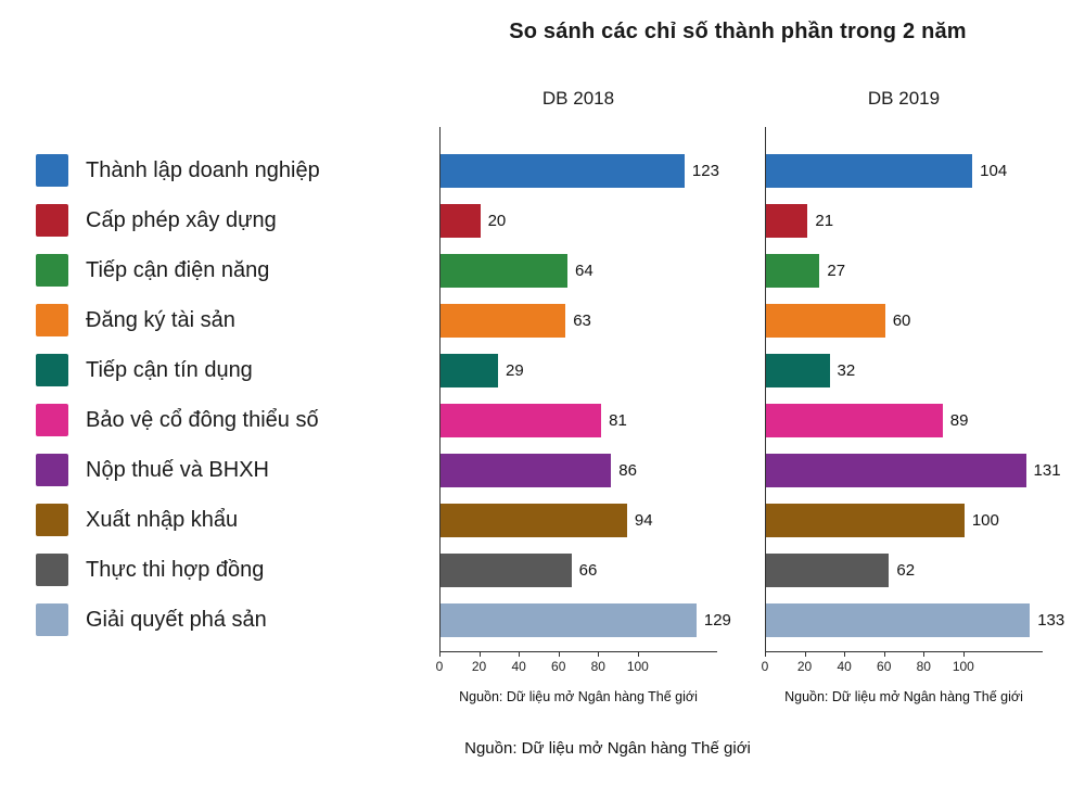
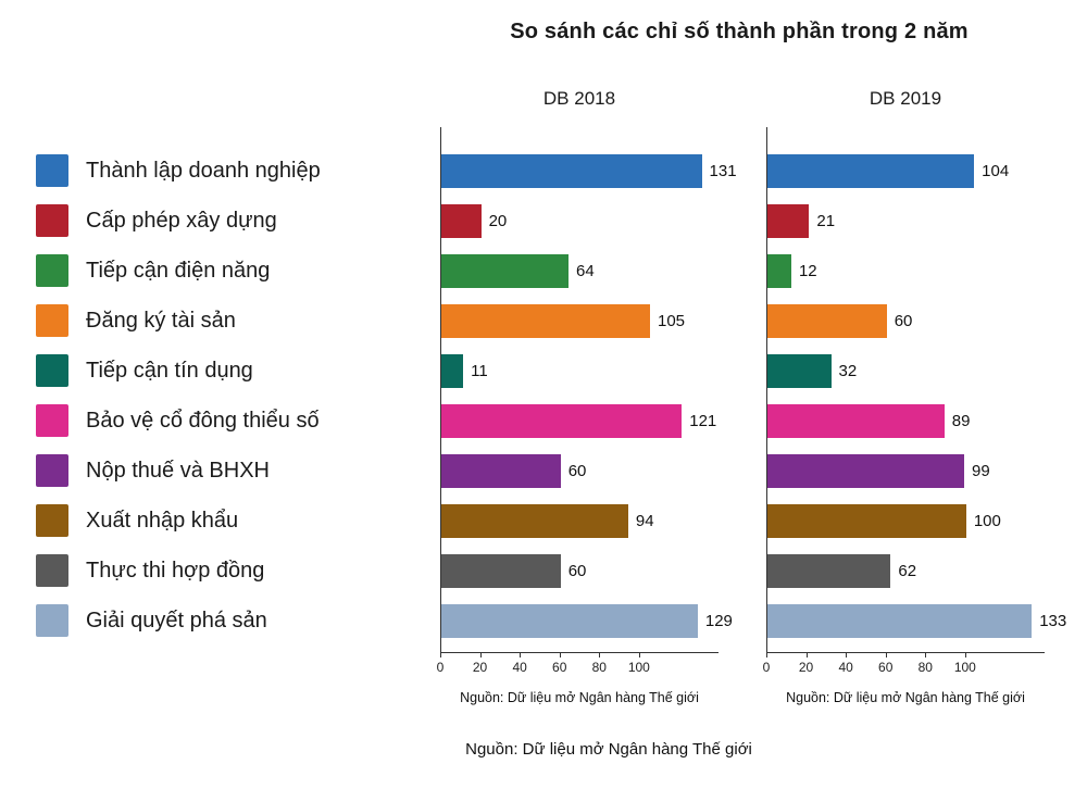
DB 2018/Thành lập doanh nghiệp: 123 -> 131
DB 2019/Tiếp cận điện năng: 27 -> 12
DB 2018/Đăng ký tài sản: 63 -> 105
DB 2018/Tiếp cận tín dụng: 29 -> 11
DB 2018/Bảo vệ cổ đông thiểu số: 81 -> 121
DB 2018/Nộp thuế và BHXH: 86 -> 60
DB 2019/Nộp thuế và BHXH: 131 -> 99
DB 2018/Thực thi hợp đồng: 66 -> 60
